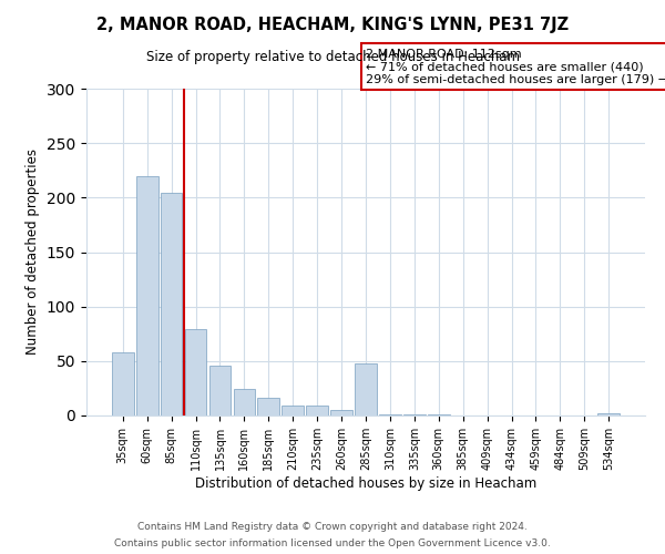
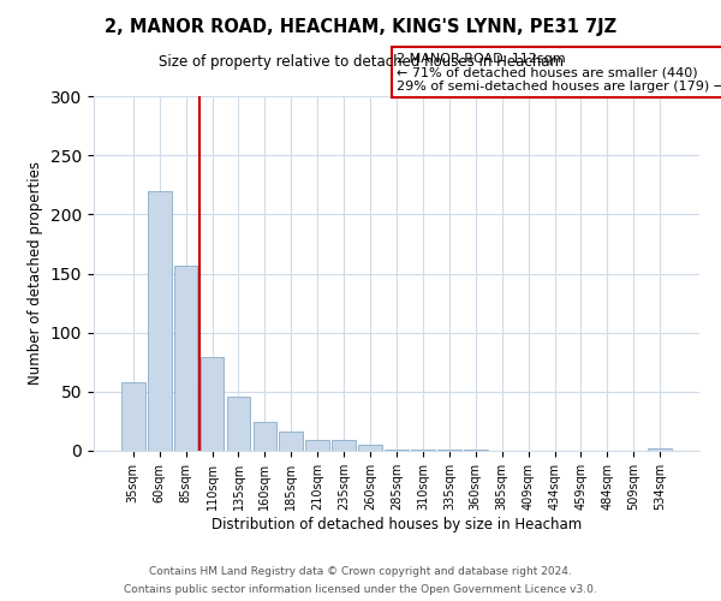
85sqm: 204 -> 157
285sqm: 48 -> 1
